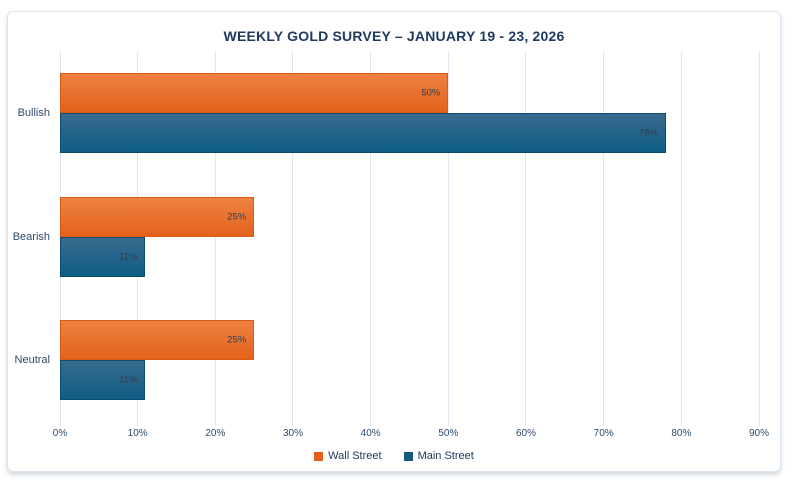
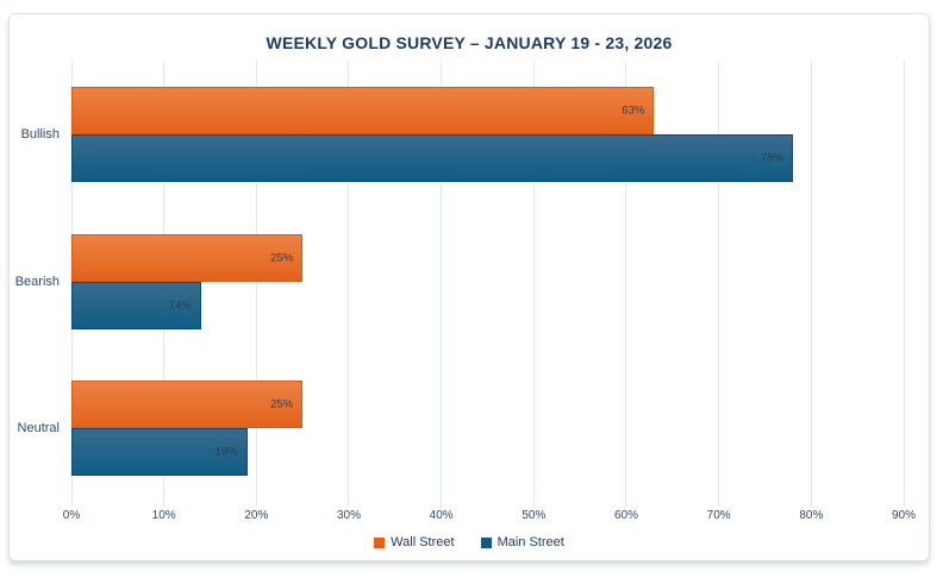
Wall Street/Bullish: 50% -> 63%
Main Street/Bearish: 11% -> 14%
Main Street/Neutral: 11% -> 19%
